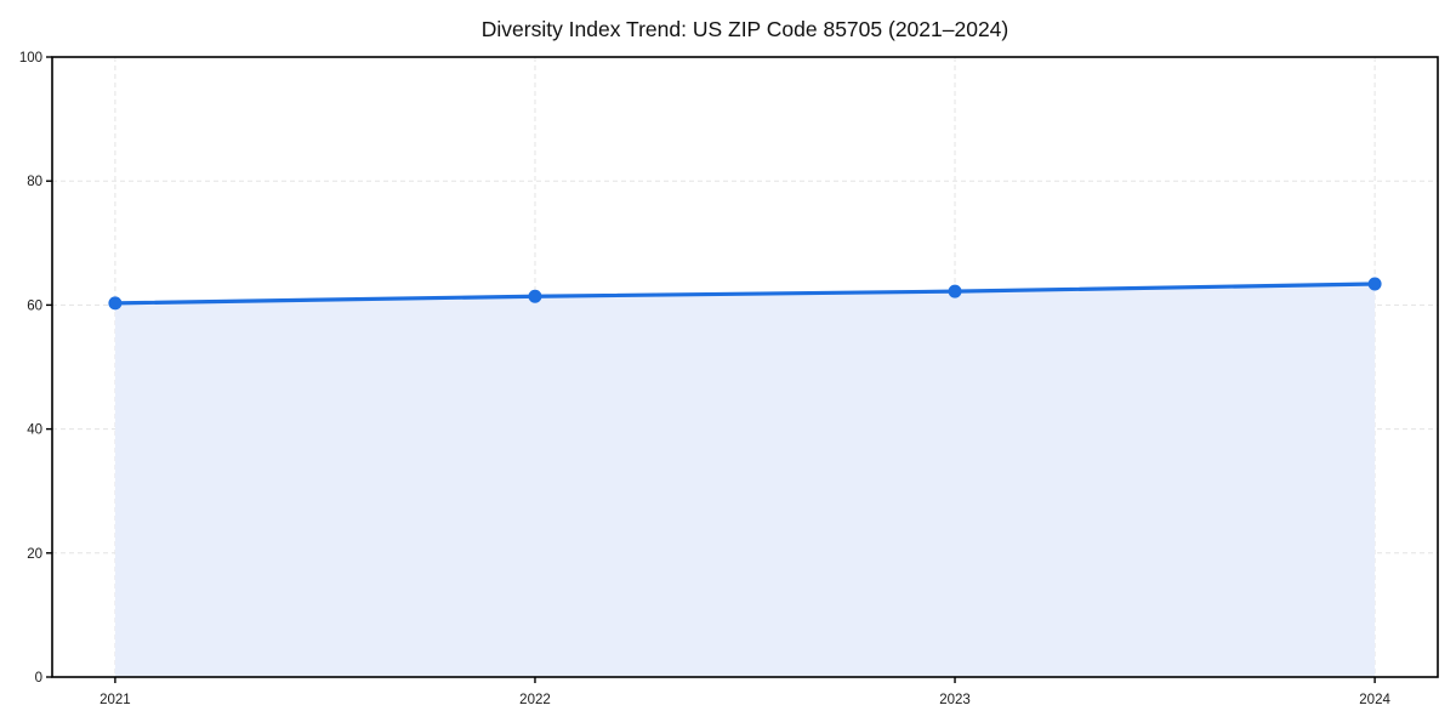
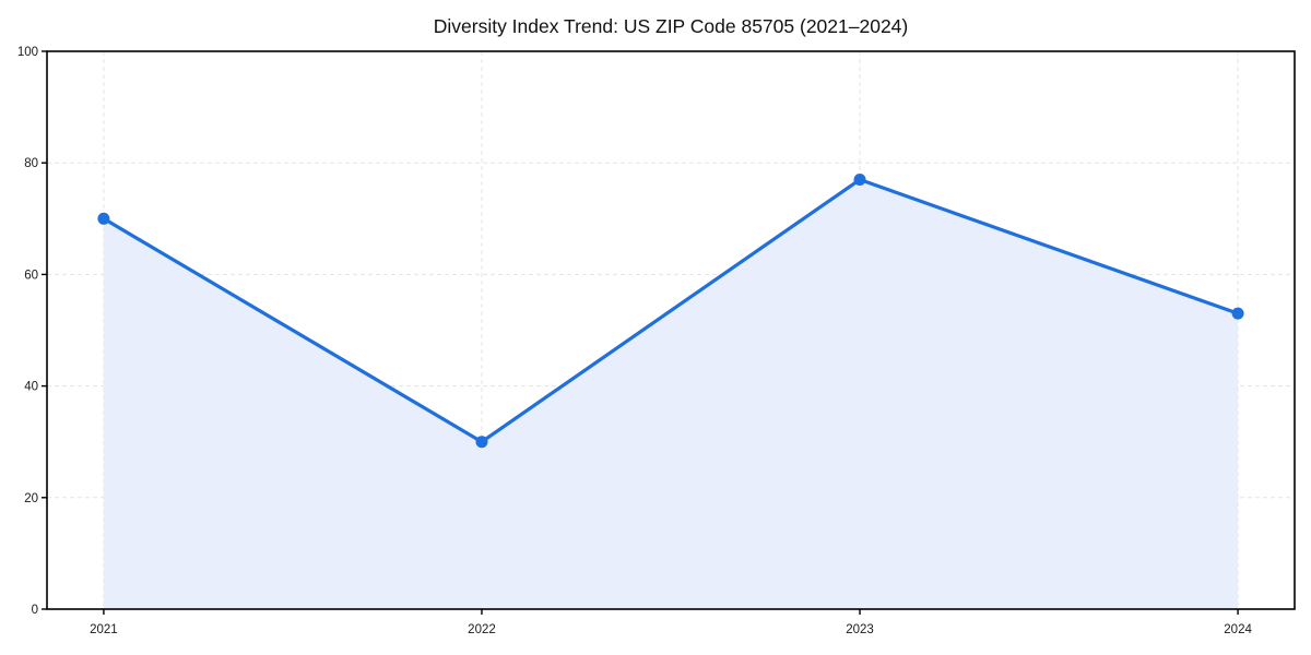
2021: 60 -> 70
2022: 61 -> 30
2023: 62 -> 77
2024: 63 -> 53
